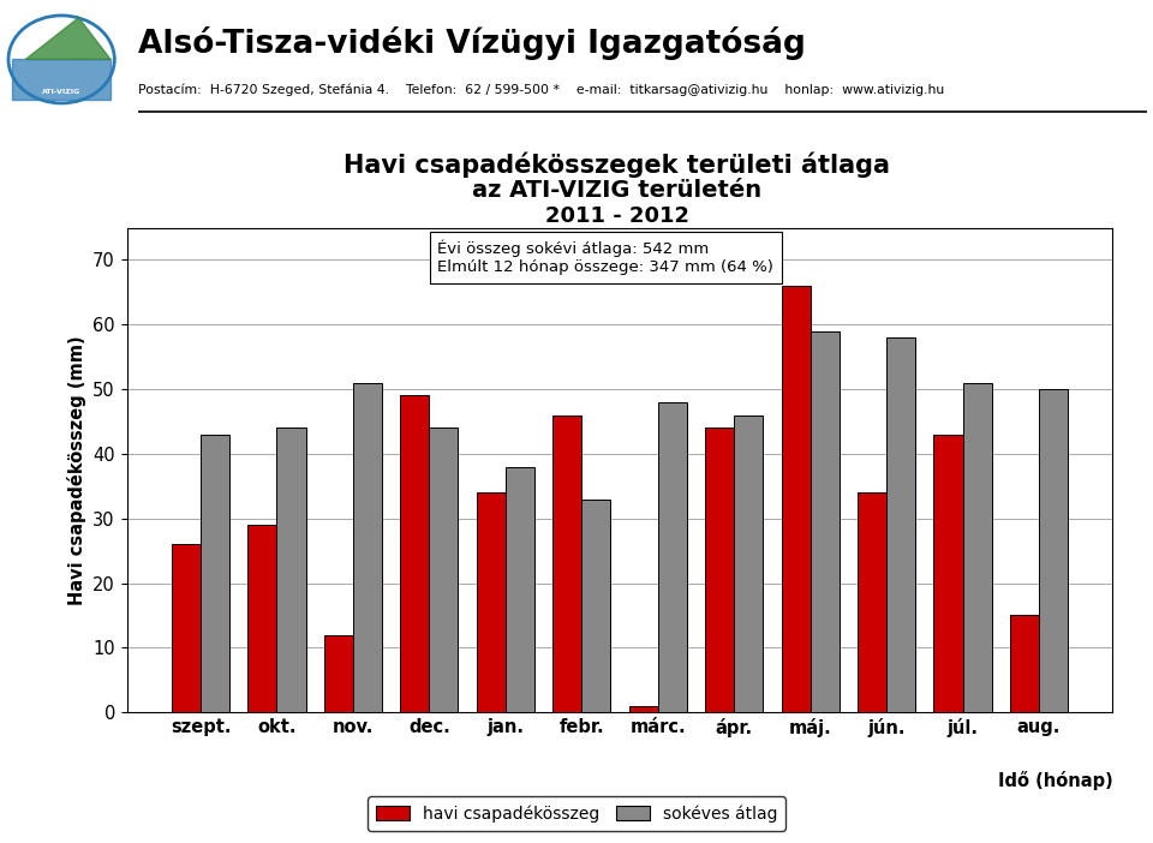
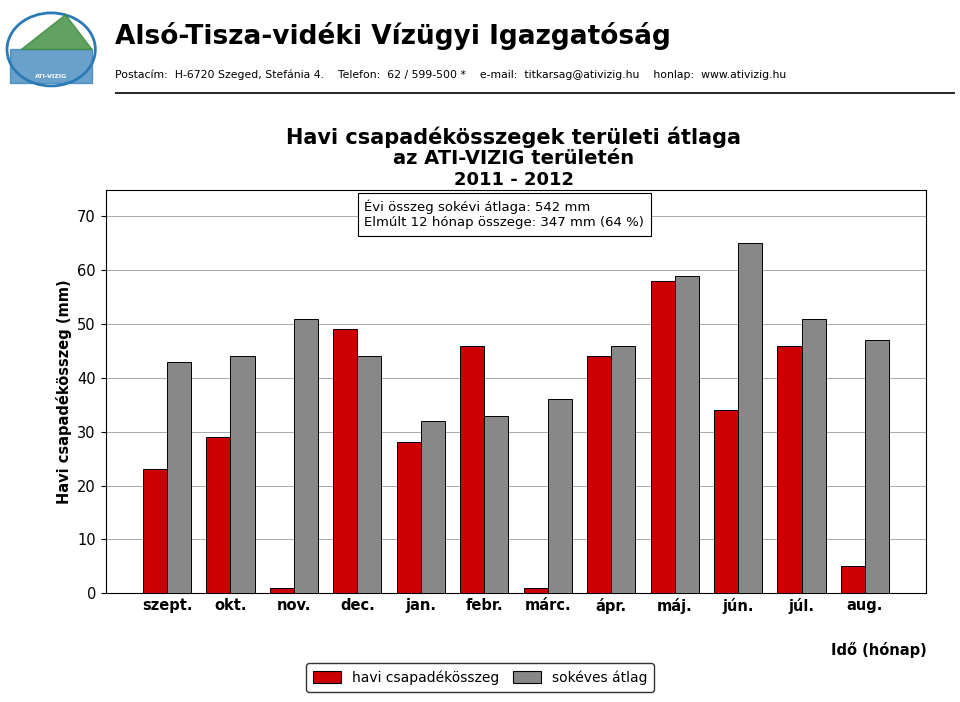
havi csapadékösszeg/szept.: 26 -> 23
havi csapadékösszeg/nov.: 12 -> 1
havi csapadékösszeg/jan.: 34 -> 28
sokéves átlag/jan.: 38 -> 32
sokéves átlag/márc.: 48 -> 36
havi csapadékösszeg/máj.: 66 -> 58
sokéves átlag/jún.: 58 -> 65
havi csapadékösszeg/júl.: 43 -> 46
havi csapadékösszeg/aug.: 15 -> 5
sokéves átlag/aug.: 50 -> 47
